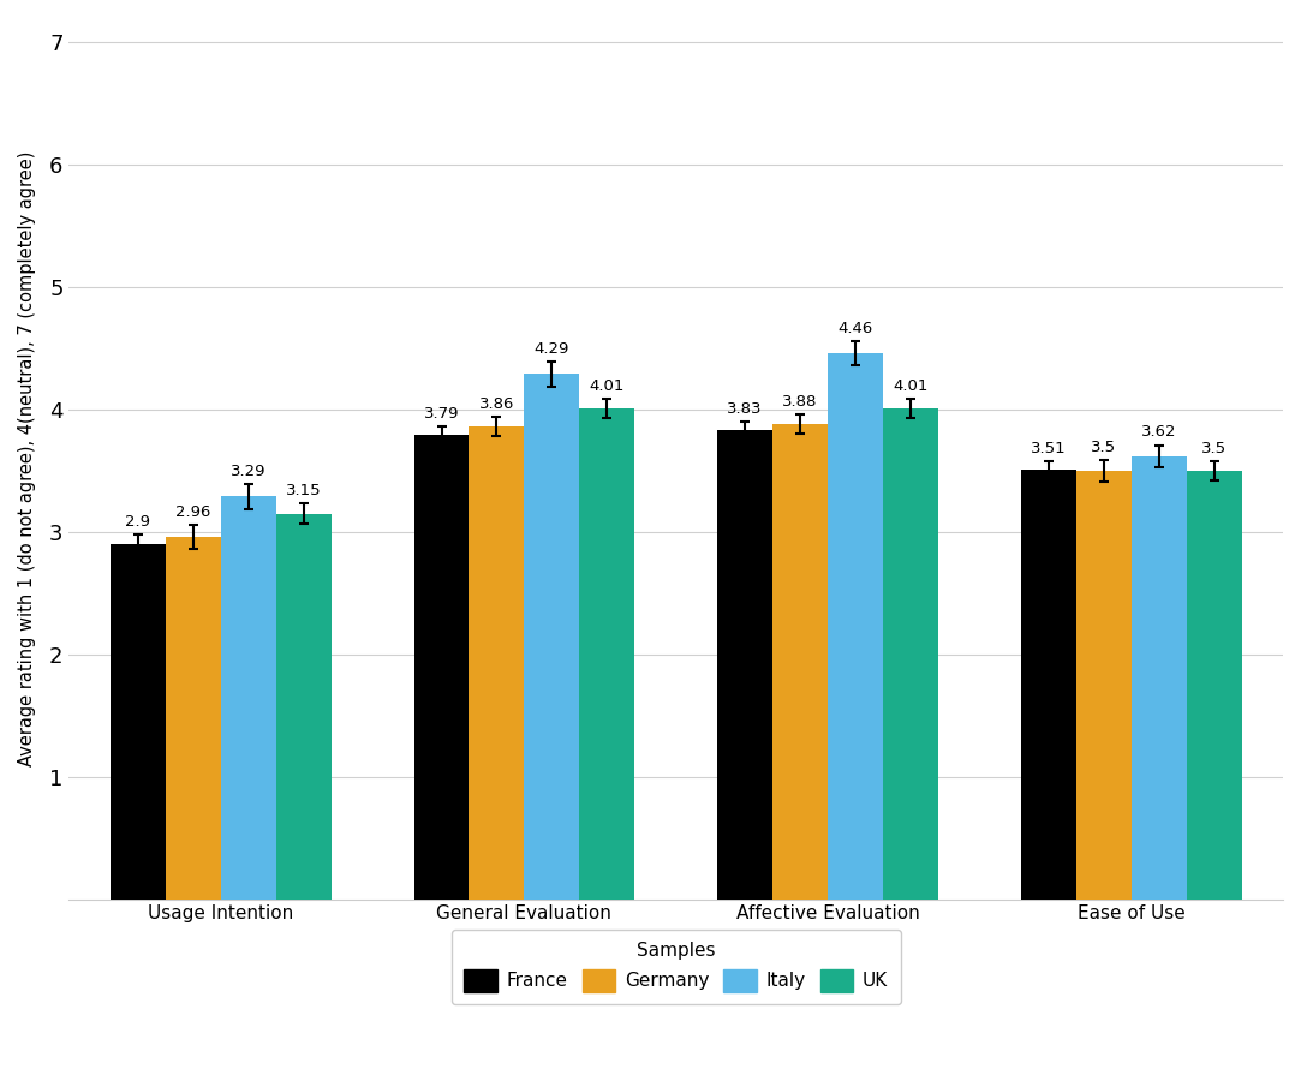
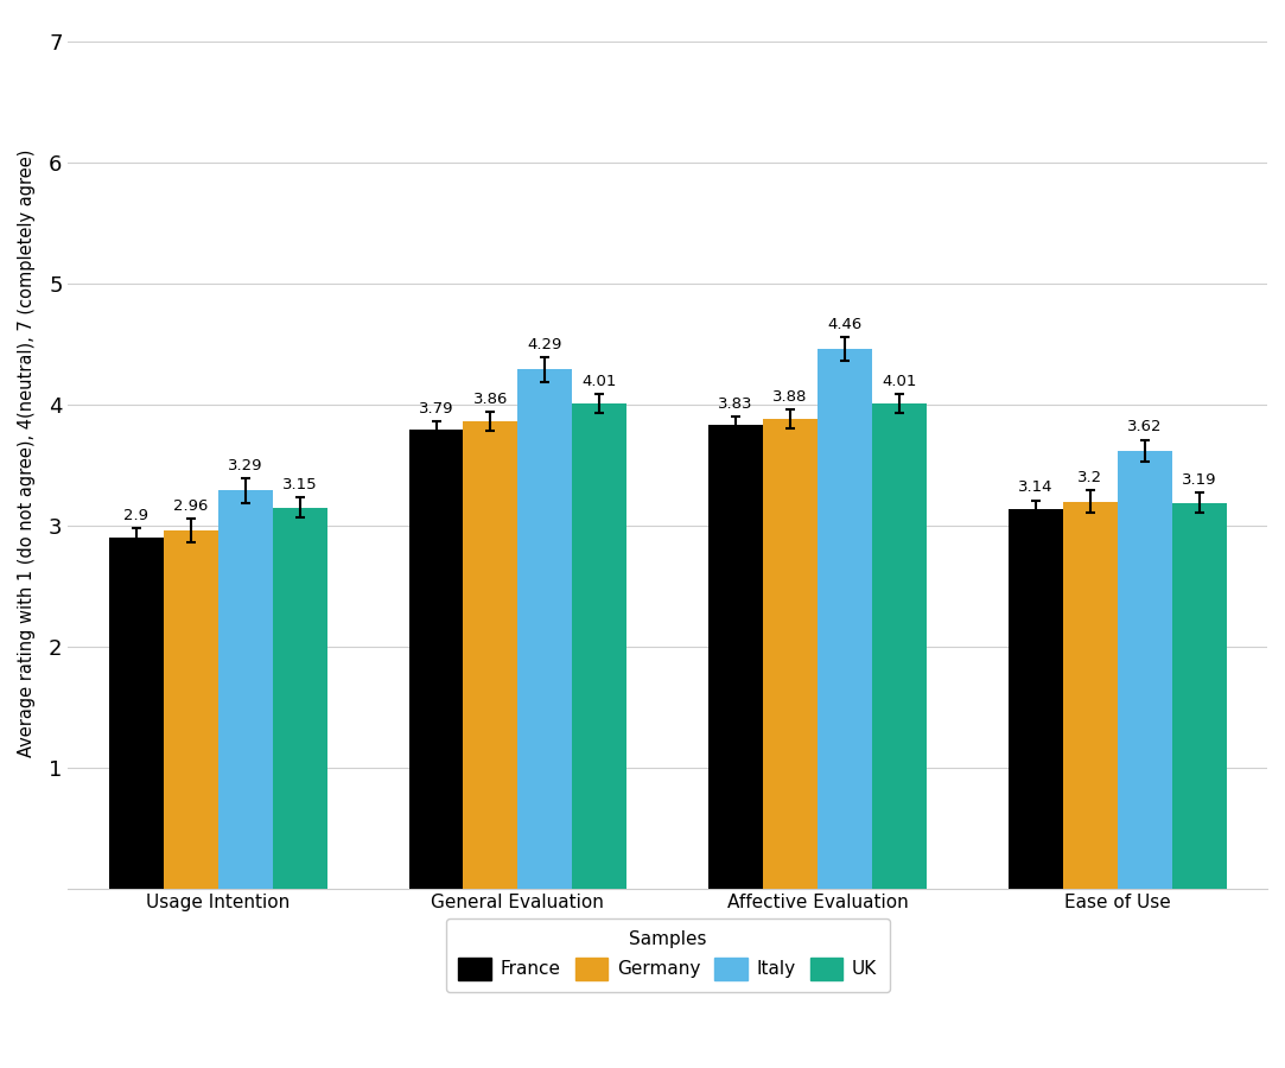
France/Ease of Use: 3.51 -> 3.14
Germany/Ease of Use: 3.5 -> 3.2
UK/Ease of Use: 3.5 -> 3.19
